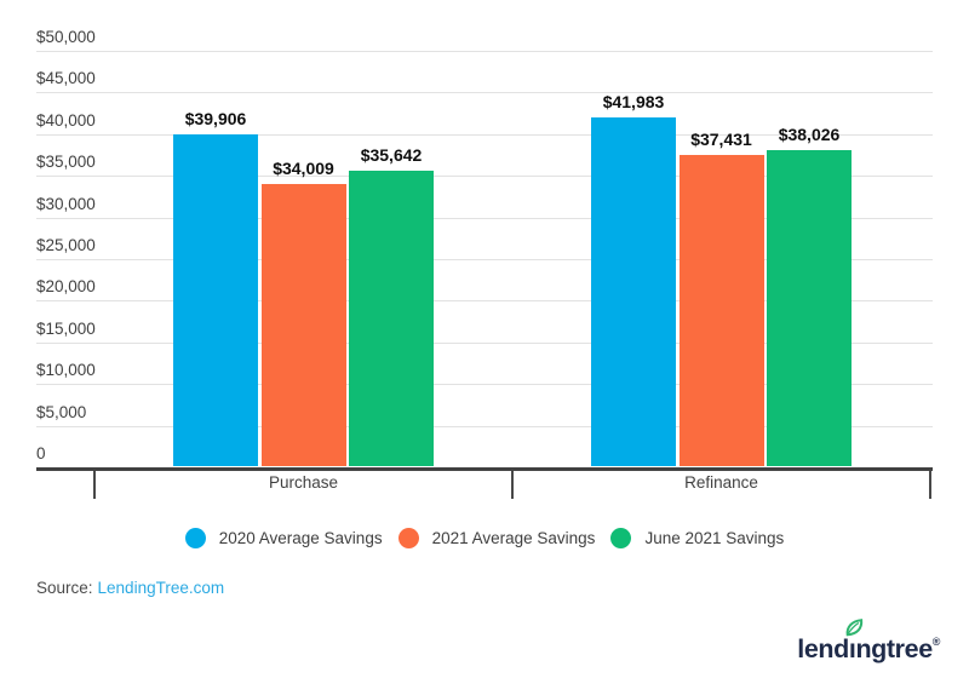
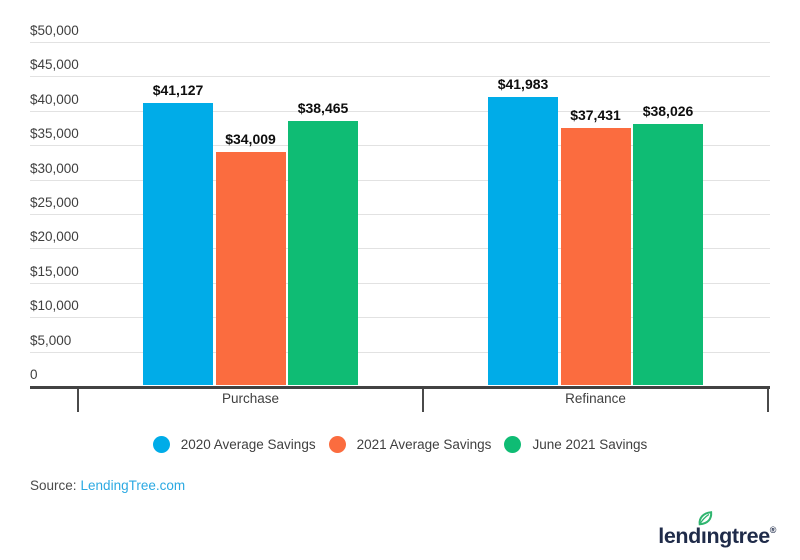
2020 Average Savings/Purchase: $39,906 -> $41,127
June 2021 Savings/Purchase: $35,642 -> $38,465
